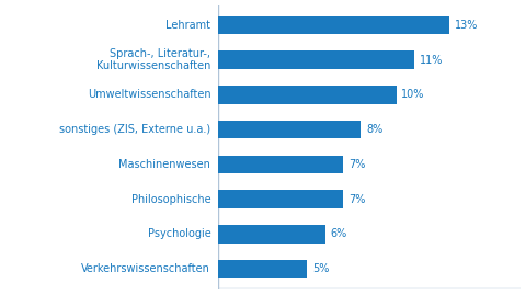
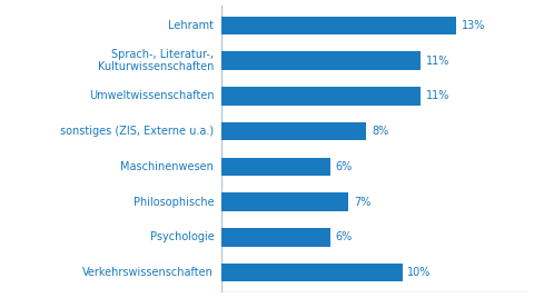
Umweltwissenschaften: 10% -> 11%
Maschinenwesen: 7% -> 6%
Verkehrswissenschaften: 5% -> 10%
